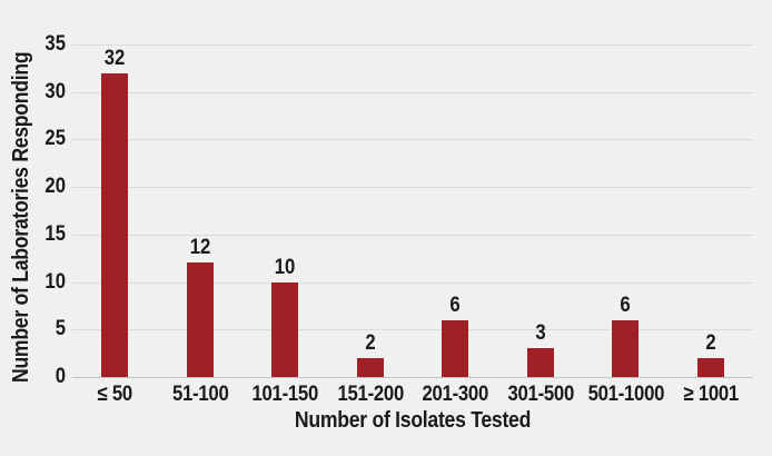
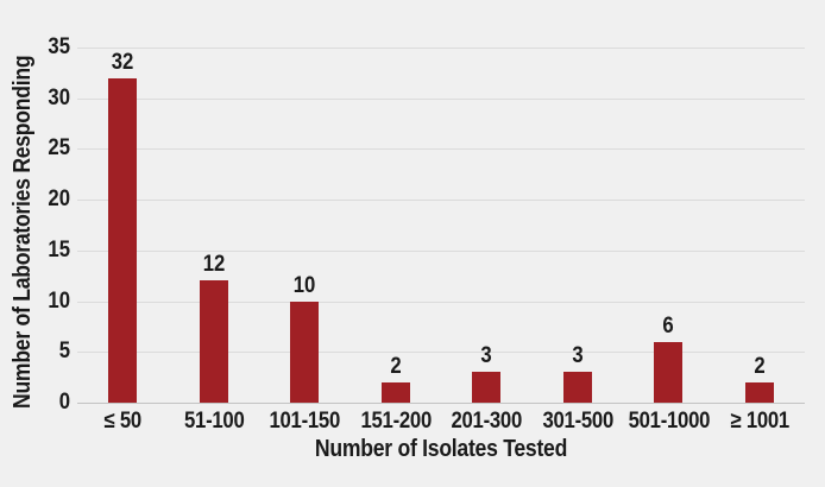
201-300: 6 -> 3
